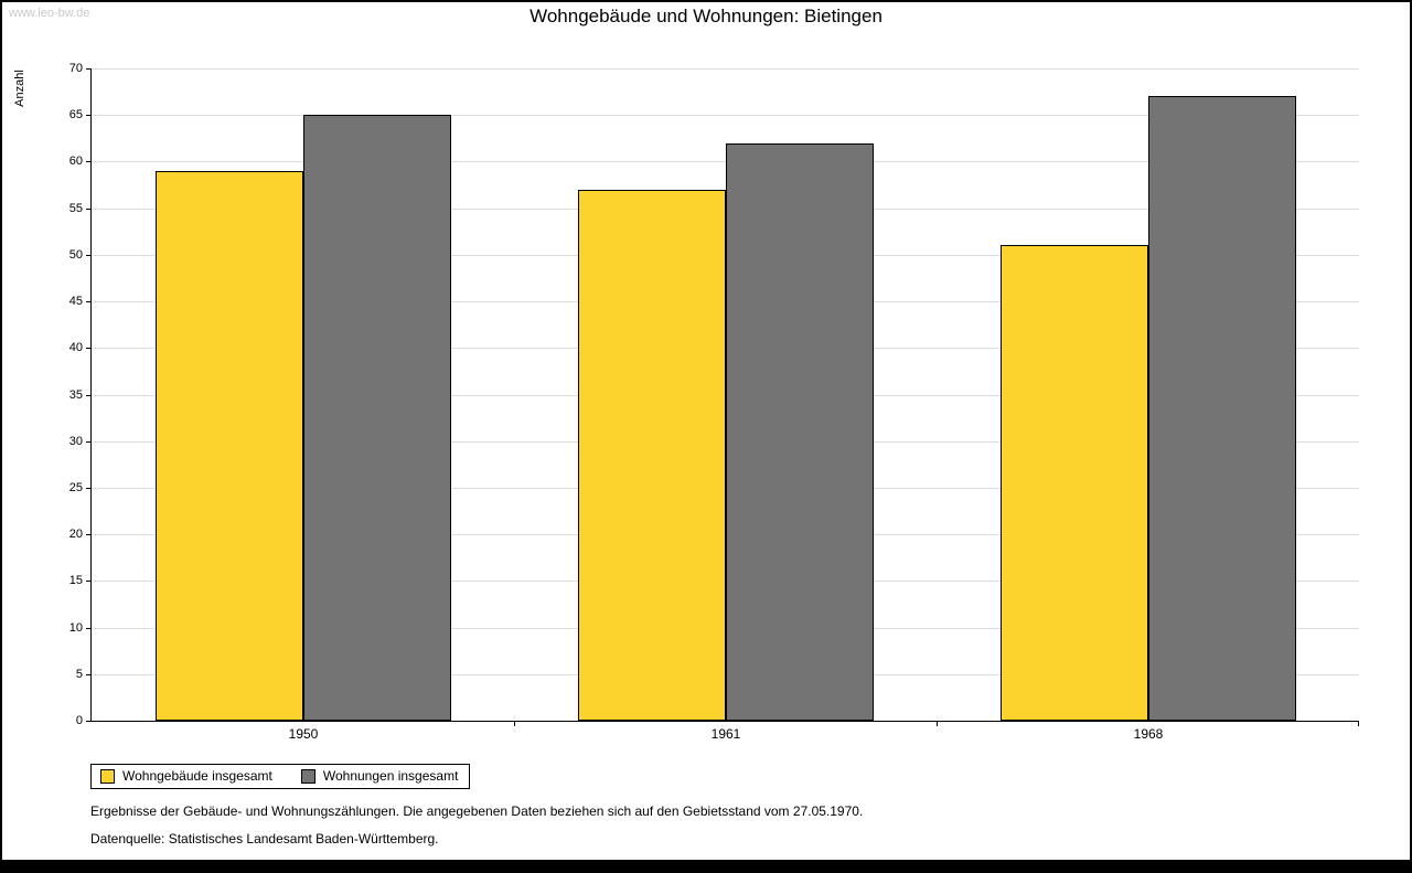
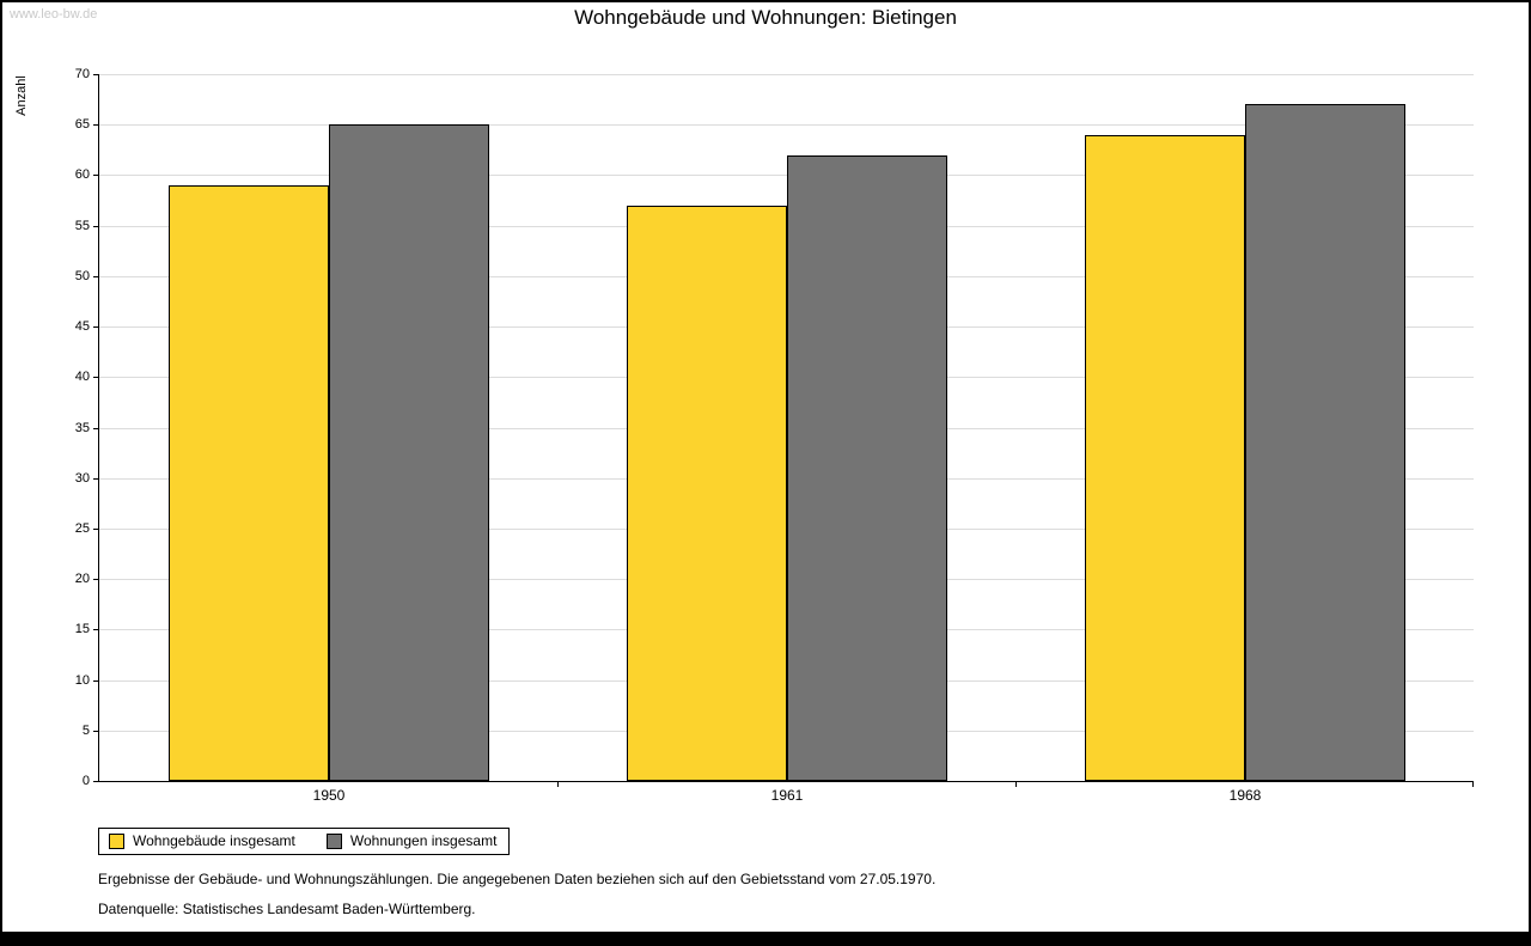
Wohngebäude insgesamt/1968: 51 -> 64
